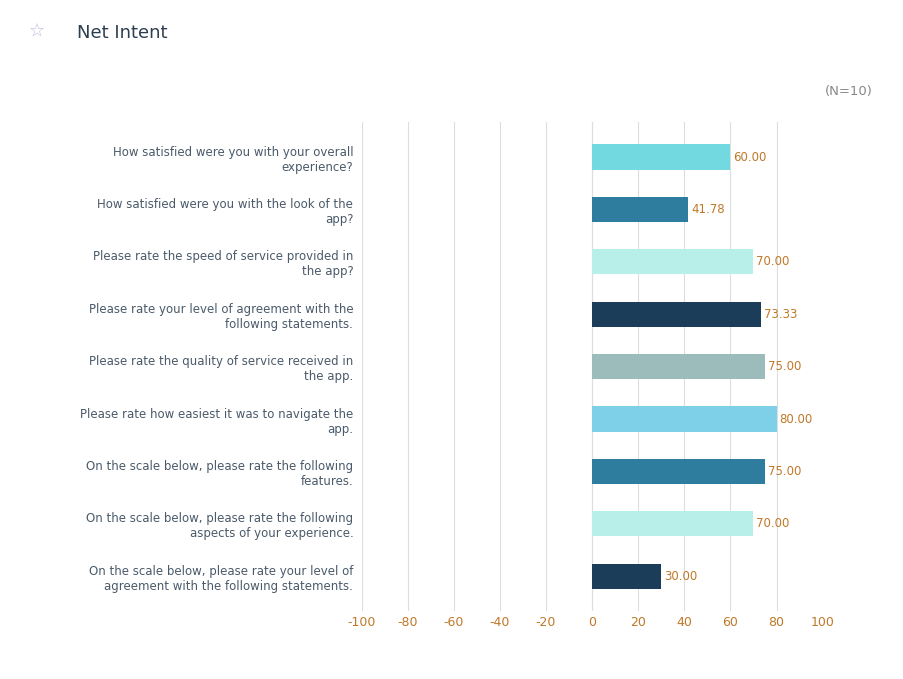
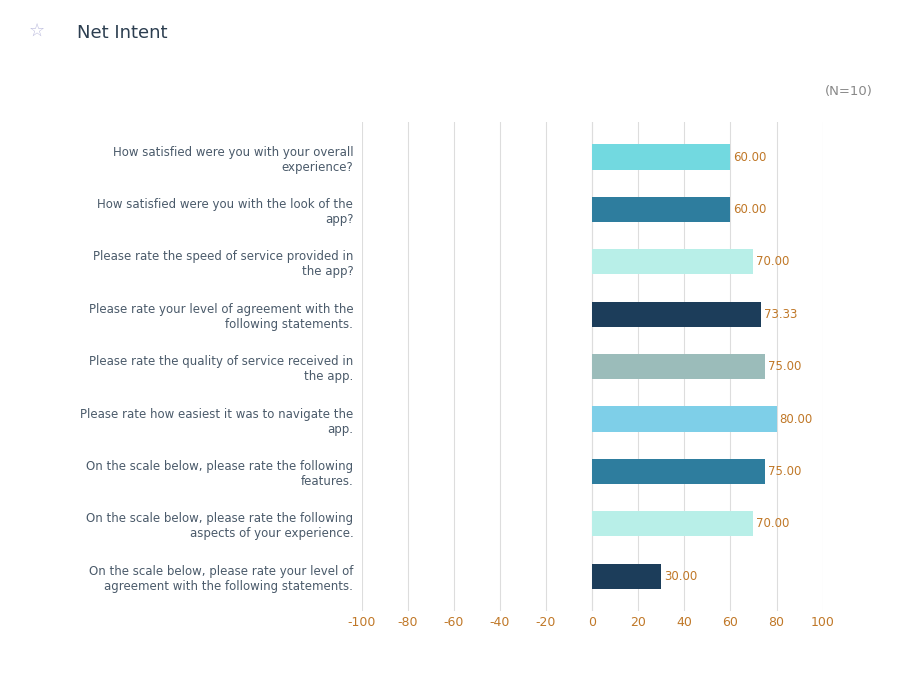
How satisfied were you with the look of the app?: 41.78 -> 60.00
